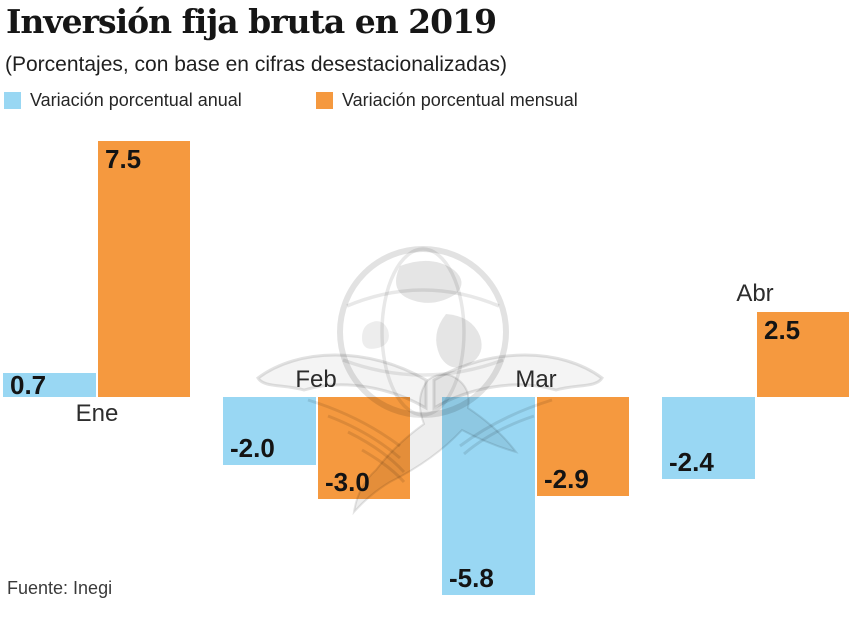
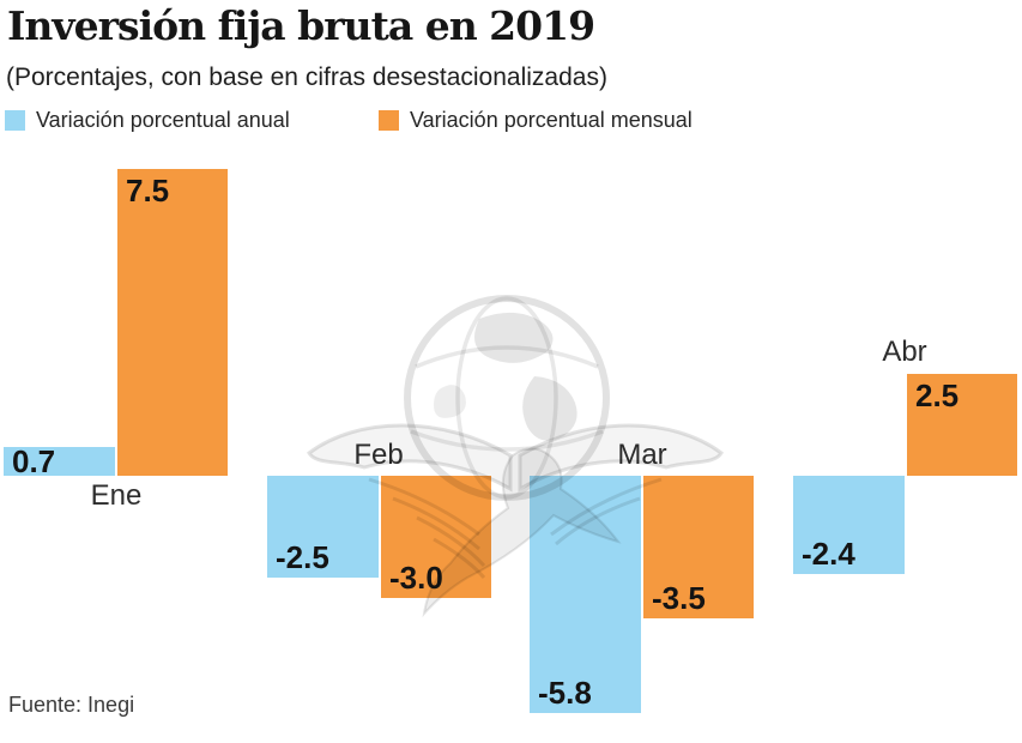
Variación porcentual anual/Feb: -2.0 -> -2.5
Variación porcentual mensual/Mar: -2.9 -> -3.5
